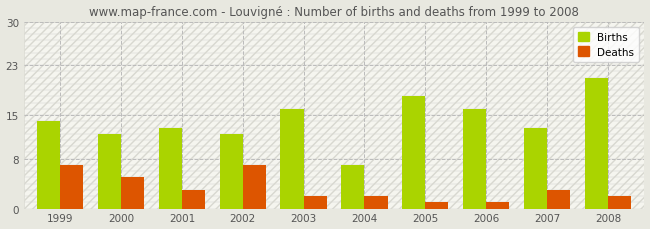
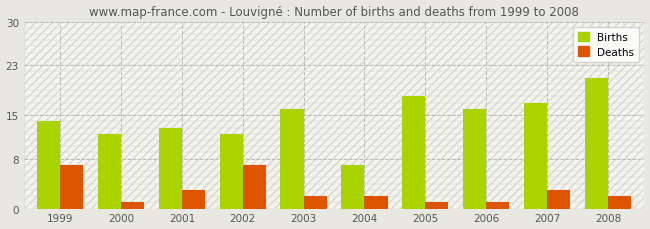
Deaths/2000: 5 -> 1
Births/2007: 13 -> 17
